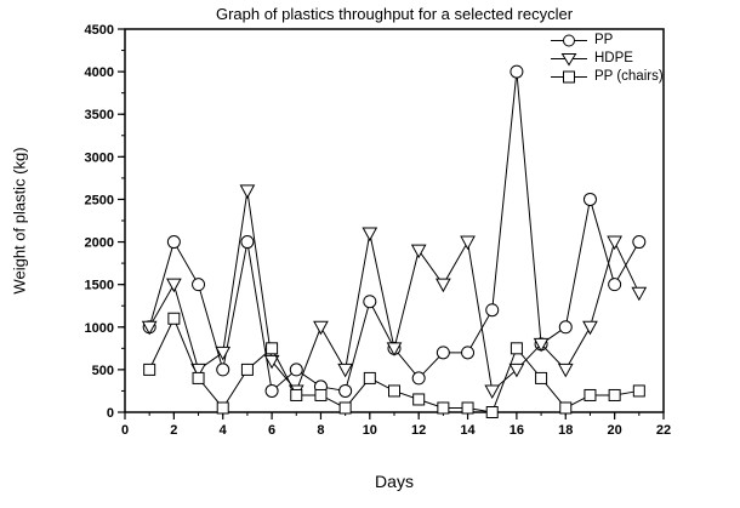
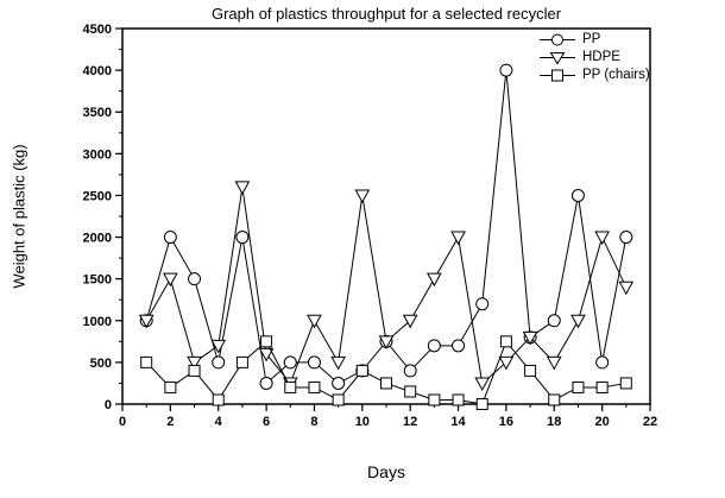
PP (chairs)/2: 1100 -> 200
PP/8: 300 -> 500
PP/10: 1300 -> 400
HDPE/10: 2100 -> 2500
HDPE/12: 1900 -> 1000
PP/20: 1500 -> 500
